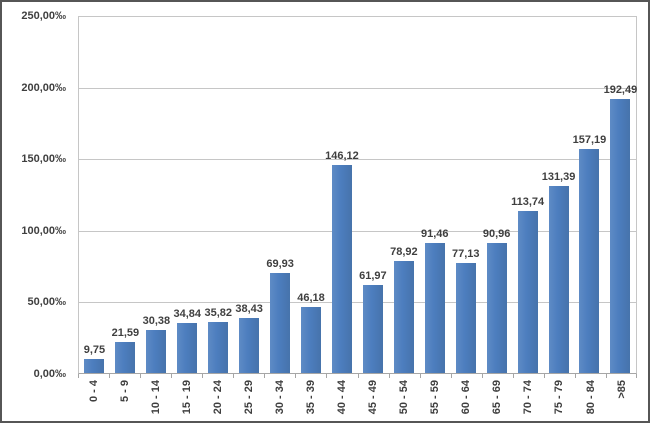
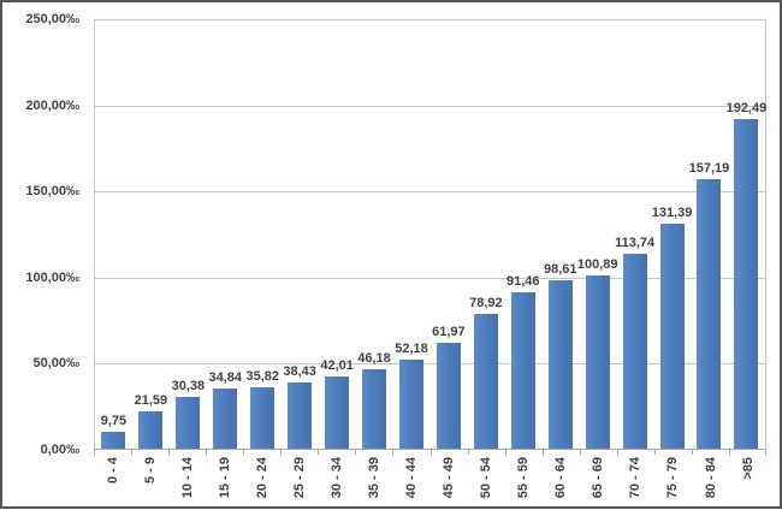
30 - 34: 69,93 -> 42,01
40 - 44: 146,12 -> 52,18
60 - 64: 77,13 -> 98,61
65 - 69: 90,96 -> 100,89
